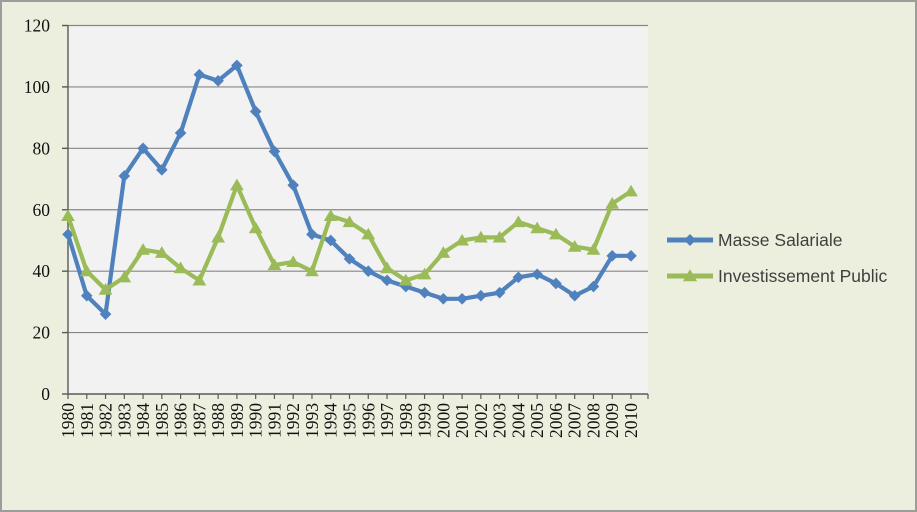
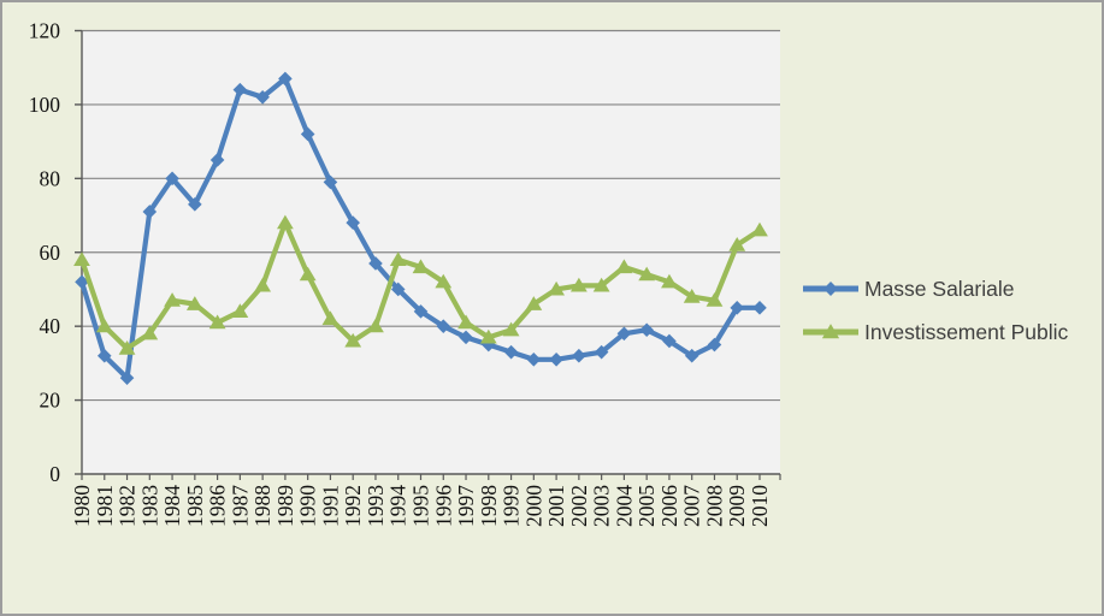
Investissement Public/1987: 37 -> 44
Investissement Public/1992: 43 -> 36
Masse Salariale/1993: 52 -> 57
